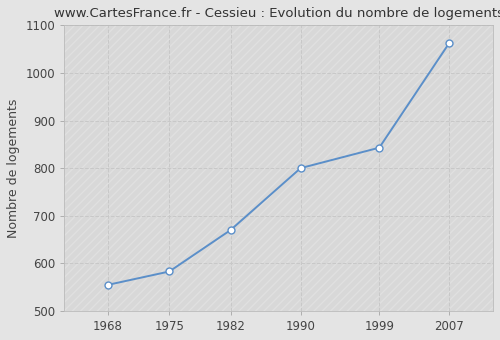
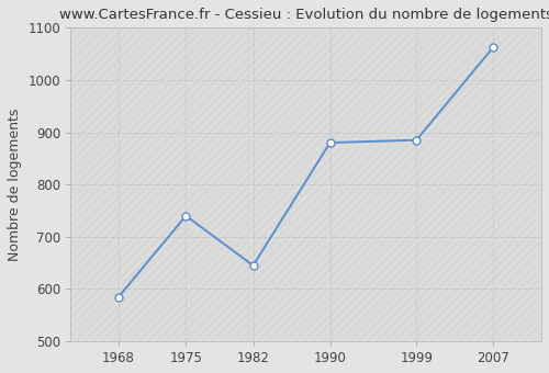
1968: 555 -> 585
1975: 583 -> 740
1982: 670 -> 645
1990: 800 -> 880
1999: 843 -> 885
